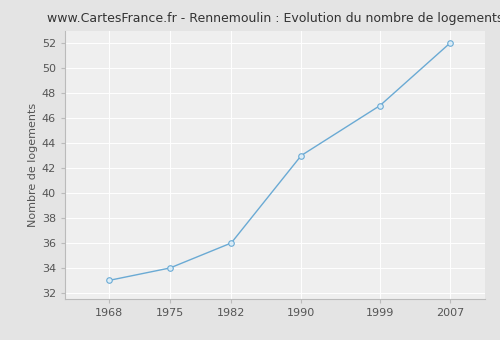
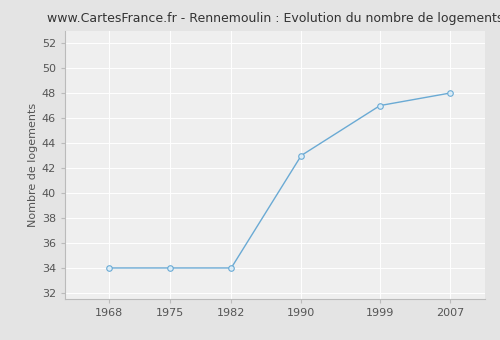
1968: 33 -> 34
1982: 36 -> 34
2007: 52 -> 48
